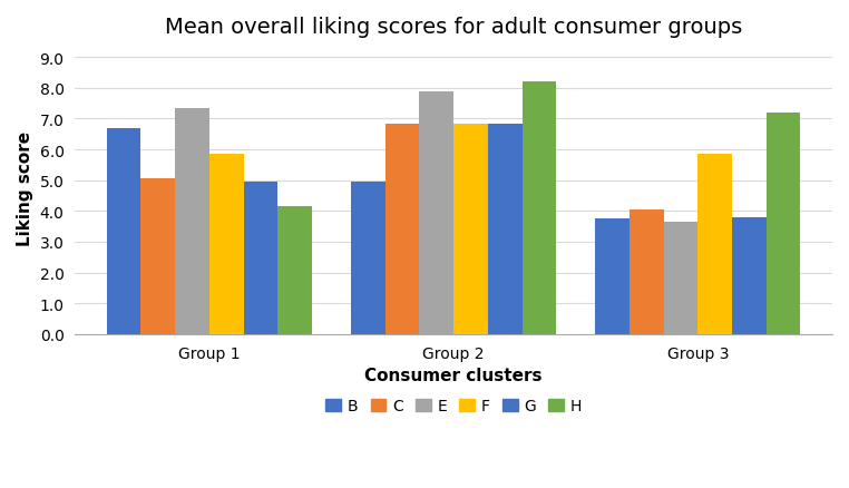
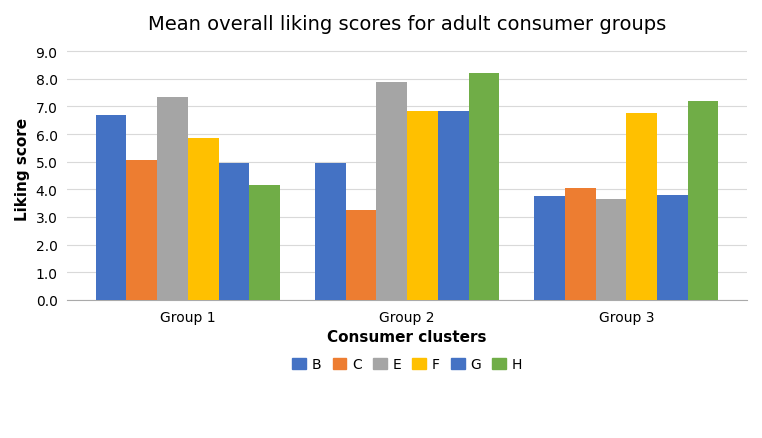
C/Group 2: 6.85 -> 3.25
F/Group 3: 5.85 -> 6.75
